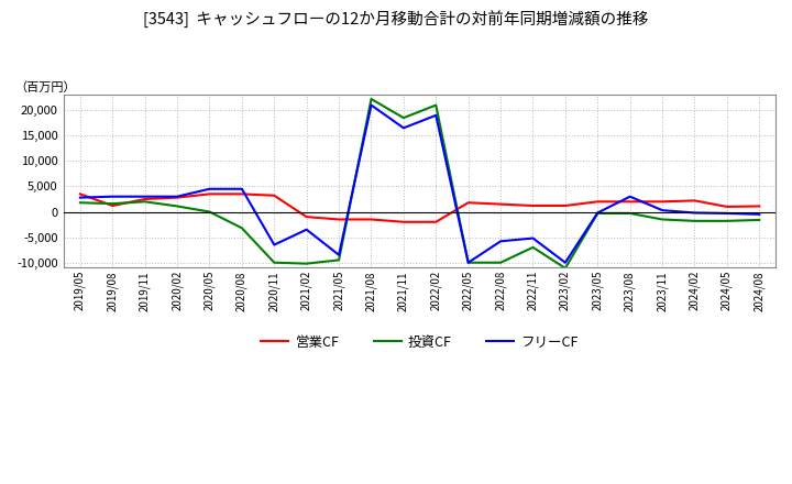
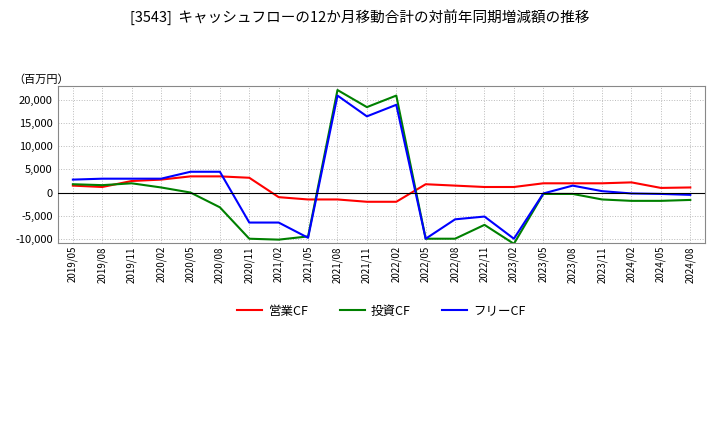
営業CF/2019/05: 3,500 -> 1,500
フリーCF/2021/02: -3,500 -> -6,500
フリーCF/2021/05: -8,500 -> -9,800
フリーCF/2023/08: 3,000 -> 1,500
